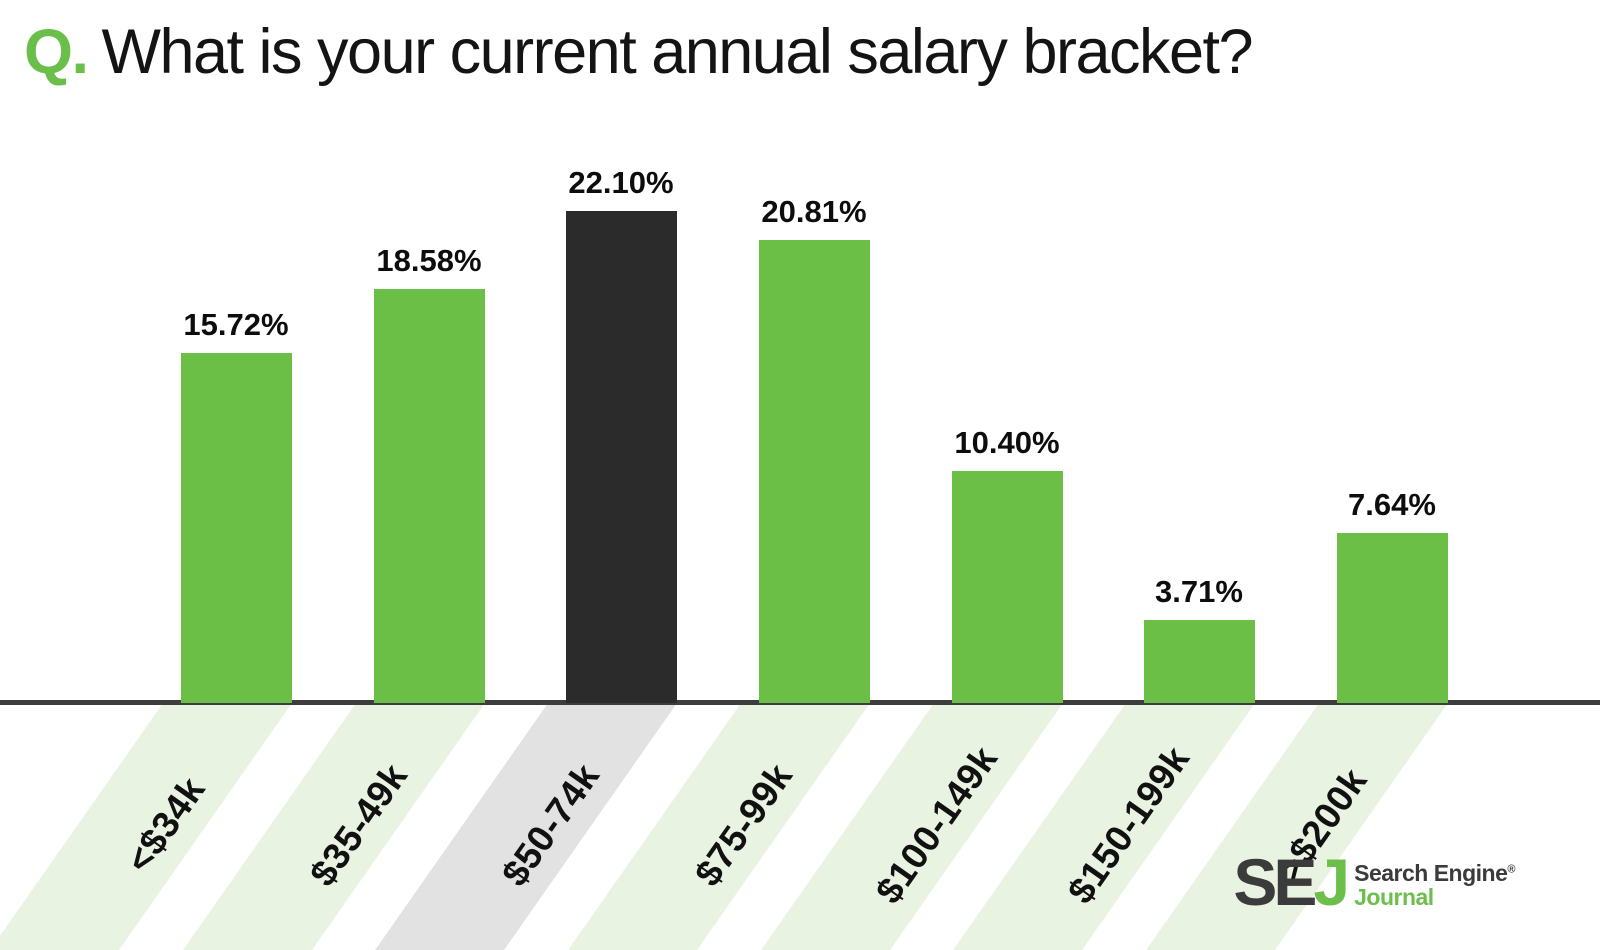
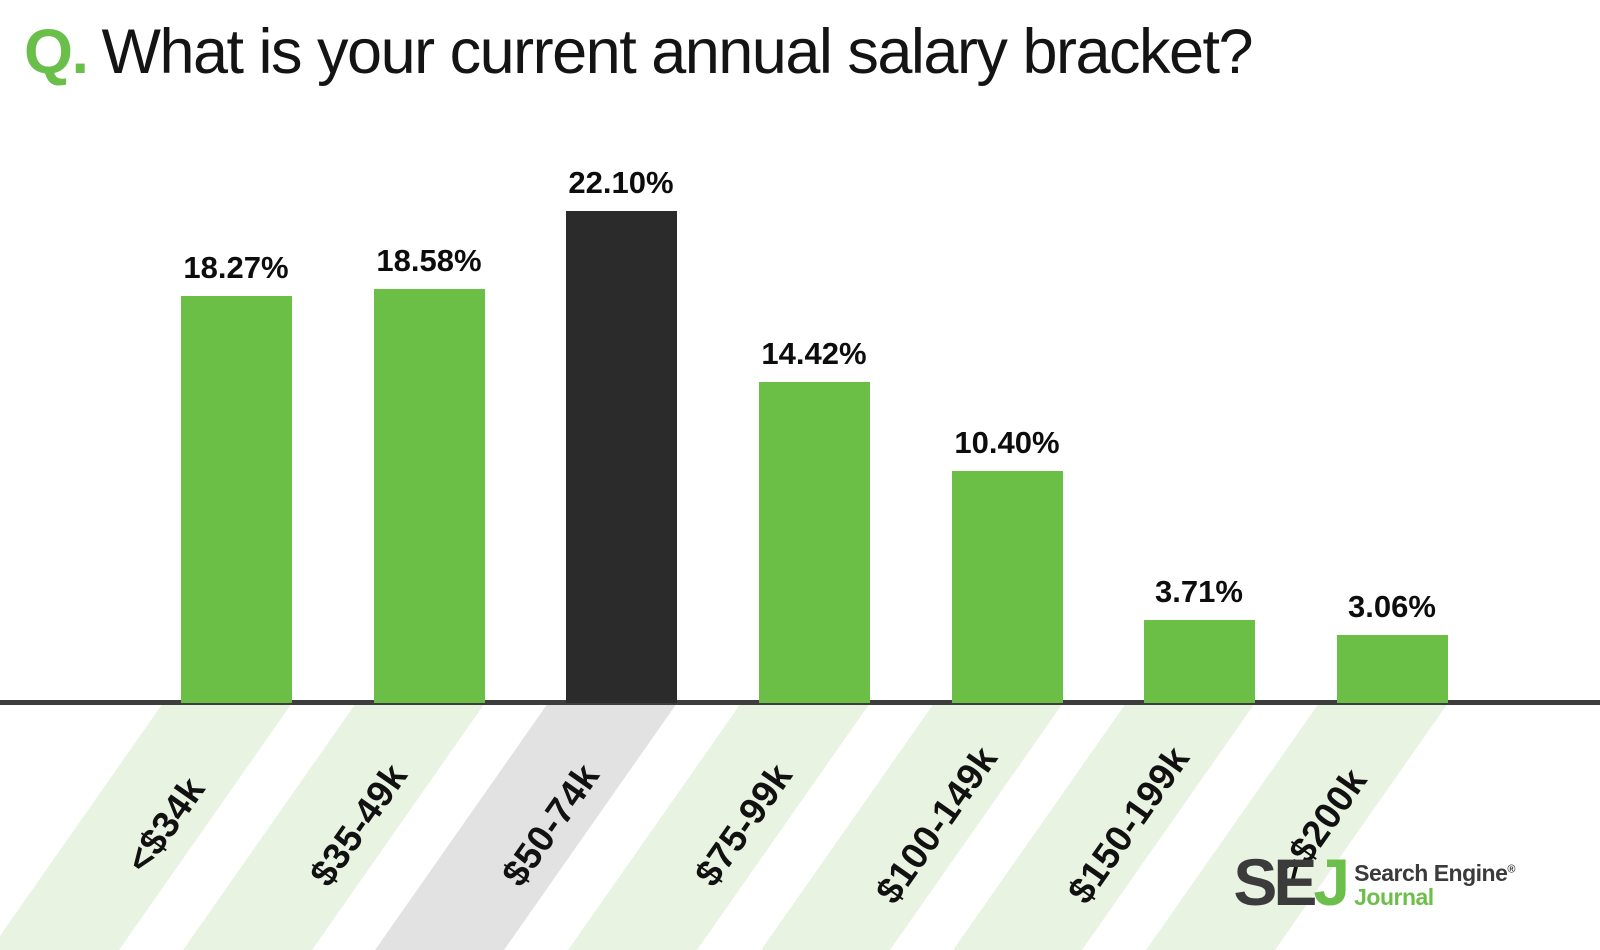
<$34k: 15.72% -> 18.27%
$75-99k: 20.81% -> 14.42%
>$200k: 7.64% -> 3.06%
